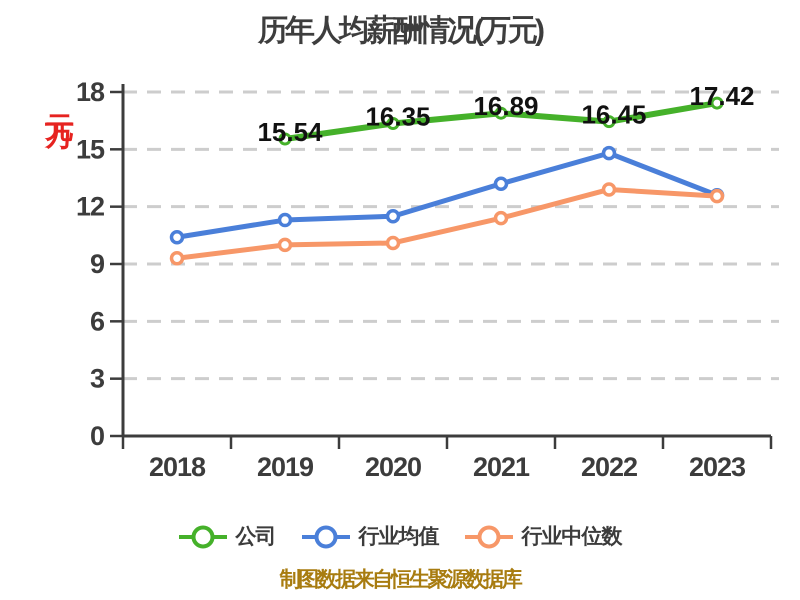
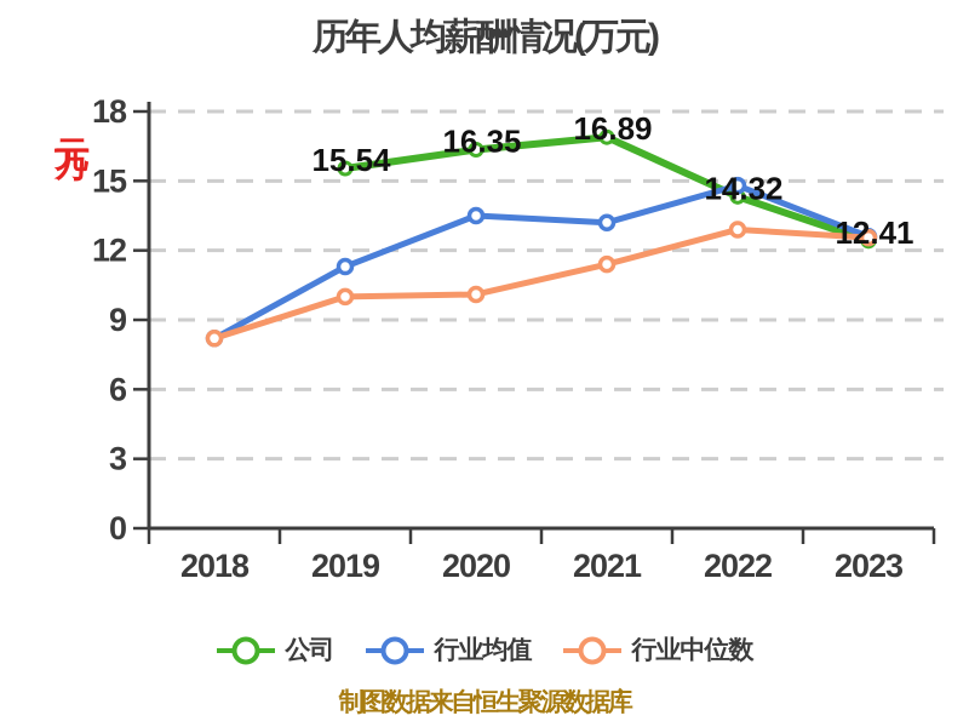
行业均值/2018: 10.4 -> 8.2
行业中位数/2018: 9.3 -> 8.2
行业均值/2020: 11.5 -> 13.5
公司/2022: 16.45 -> 14.32
公司/2023: 17.42 -> 12.41
